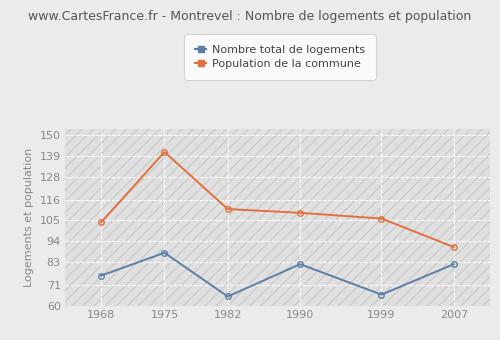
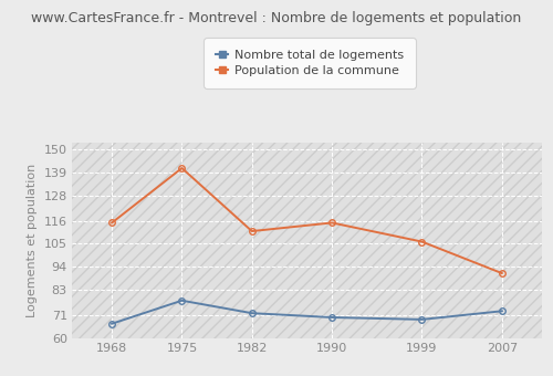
Nombre total de logements/1968: 76 -> 67
Population de la commune/1968: 104 -> 115
Nombre total de logements/1975: 88 -> 78
Nombre total de logements/1982: 65 -> 72
Nombre total de logements/1990: 82 -> 70
Population de la commune/1990: 109 -> 115
Nombre total de logements/1999: 66 -> 69
Nombre total de logements/2007: 82 -> 73
